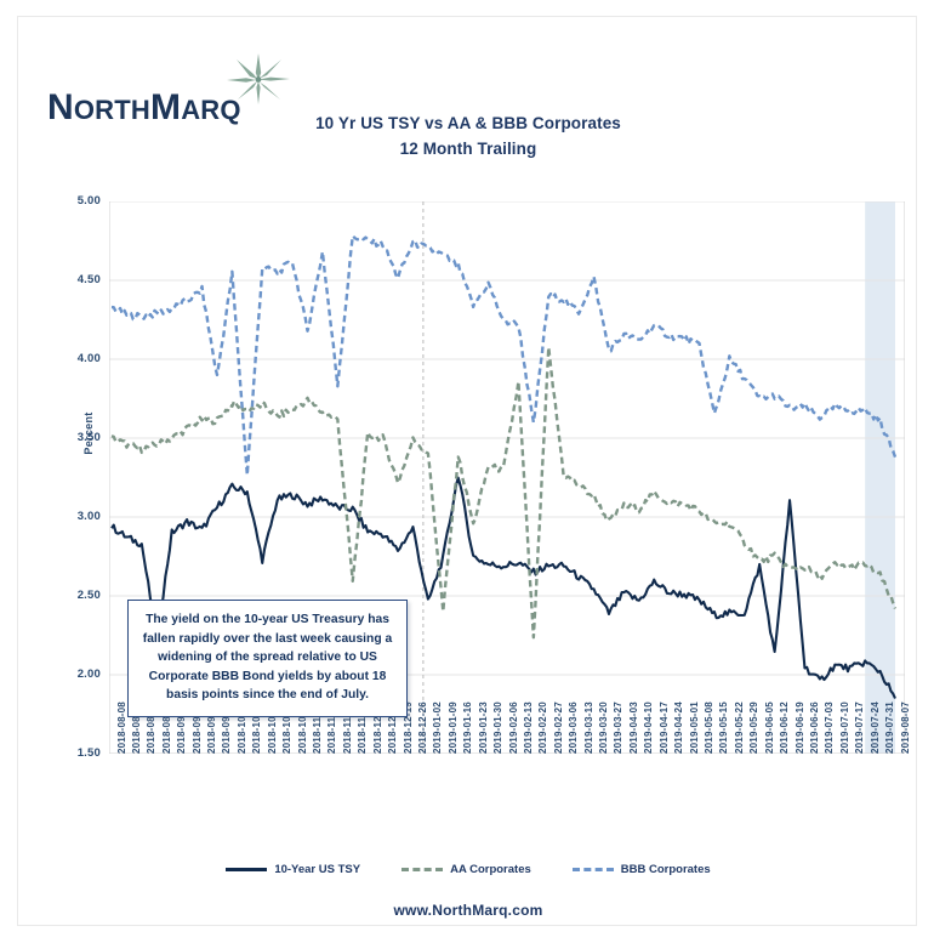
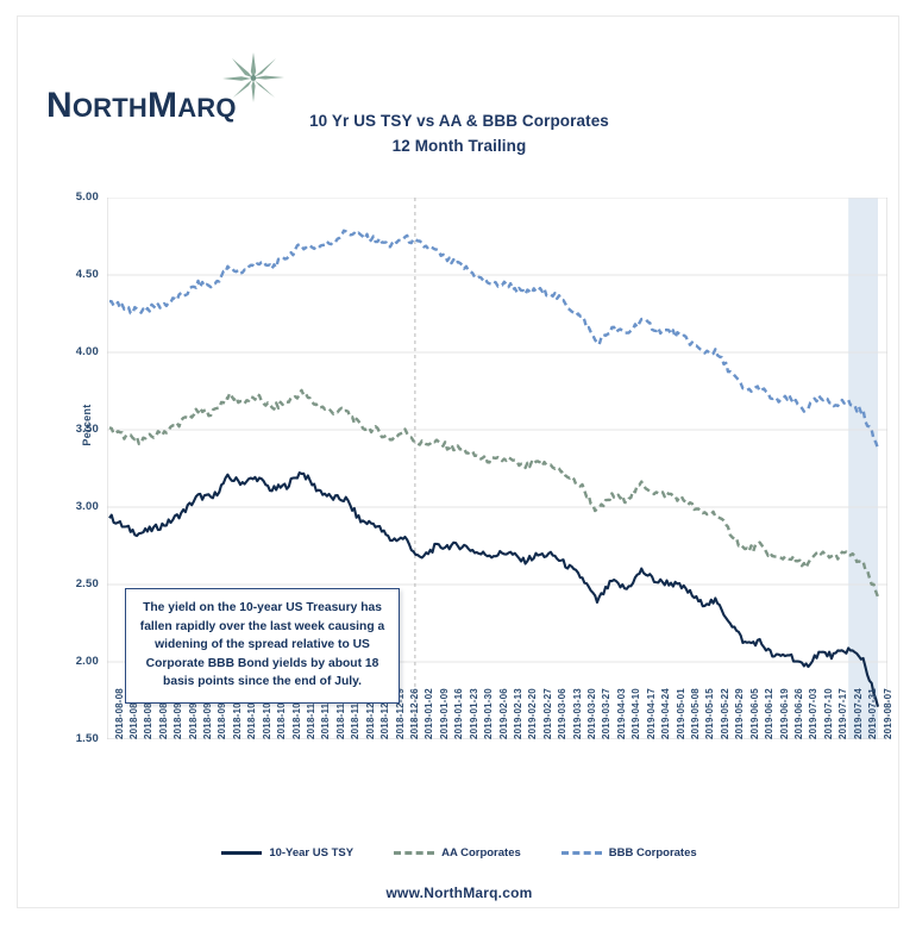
10-Year US TSY/2018-08-29: 2.23 -> 2.86
10-Year US TSY/2018-09-19: 2.92 -> 3.07
BBB Corporates/2018-09-26: 3.89 -> 4.43
BBB Corporates/2018-10-10: 3.27 -> 4.52
10-Year US TSY/2018-10-17: 2.73 -> 3.19
10-Year US TSY/2018-11-07: 3.08 -> 3.23
BBB Corporates/2018-11-07: 4.18 -> 4.69
BBB Corporates/2018-11-21: 3.84 -> 4.71
AA Corporates/2018-11-28: 2.59 -> 3.62
AA Corporates/2018-12-19: 3.22 -> 3.44
BBB Corporates/2018-12-19: 4.52 -> 4.69
10-Year US TSY/2018-12-26: 2.93 -> 2.80
10-Year US TSY/2019-01-02: 2.46 -> 2.66
AA Corporates/2019-01-09: 2.40 -> 3.42
10-Year US TSY/2019-01-16: 3.27 -> 2.75
AA Corporates/2019-01-23: 2.95 -> 3.37
BBB Corporates/2019-01-23: 4.34 -> 4.55
BBB Corporates/2019-02-06: 4.24 -> 4.44
AA Corporates/2019-02-13: 3.85 -> 3.31
BBB Corporates/2019-02-13: 4.22 -> 4.44
AA Corporates/2019-02-20: 2.22 -> 3.26
BBB Corporates/2019-02-20: 3.58 -> 4.38
AA Corporates/2019-02-27: 4.06 -> 3.28
BBB Corporates/2019-03-20: 4.51 -> 4.22
BBB Corporates/2019-05-15: 3.65 -> 4.01
10-Year US TSY/2019-05-29: 2.39 -> 2.26
10-Year US TSY/2019-06-05: 2.69 -> 2.12
10-Year US TSY/2019-06-19: 3.10 -> 2.03
10-Year US TSY/2019-08-07: 1.85 -> 1.71
